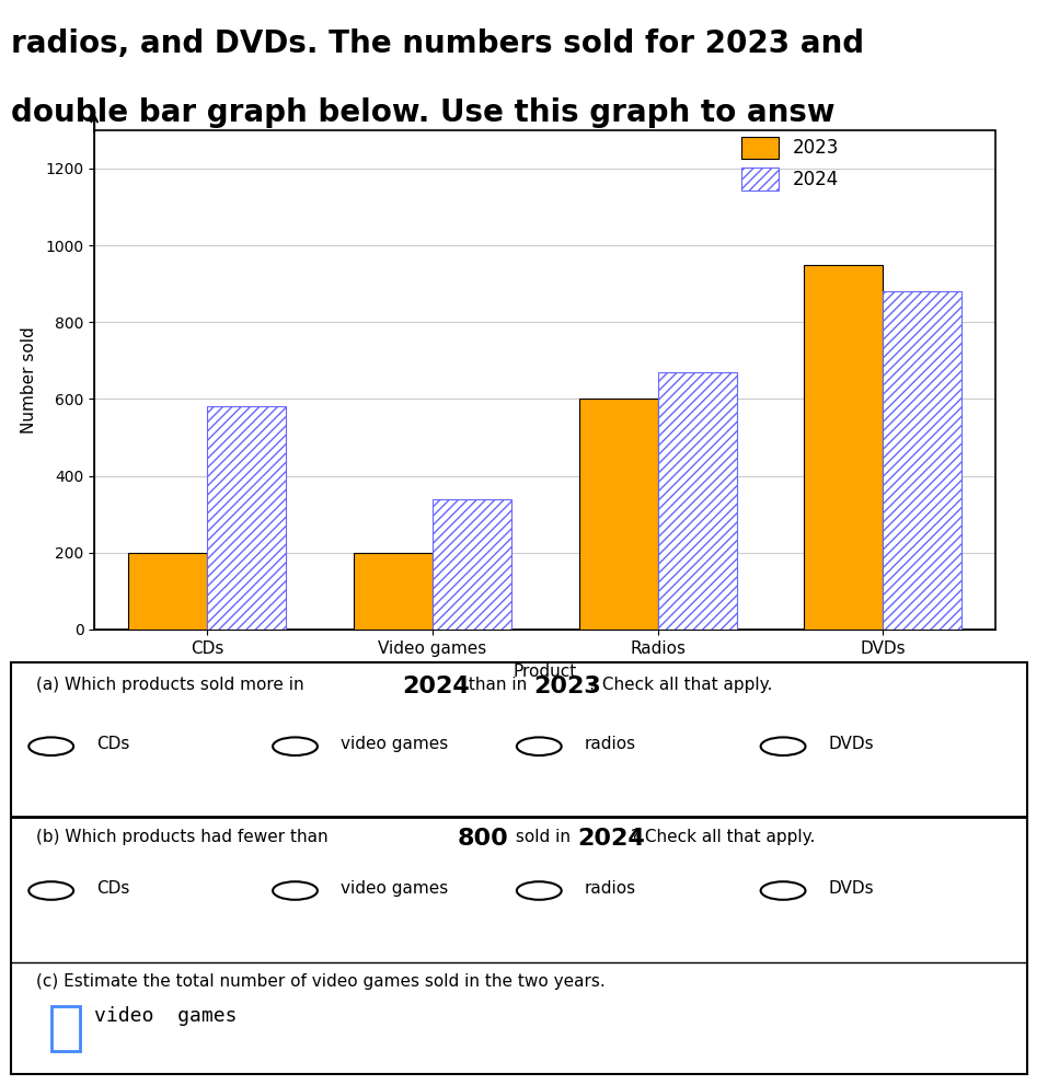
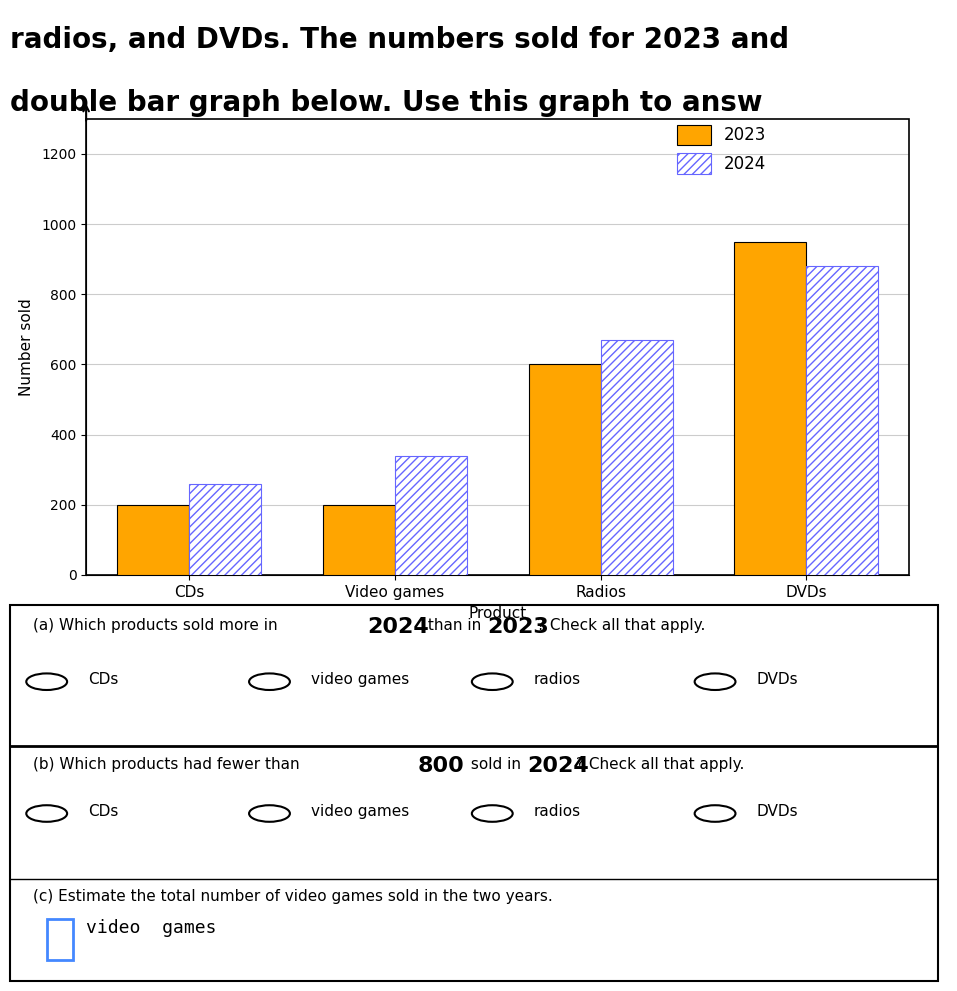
2024/CDs: 580 -> 260
